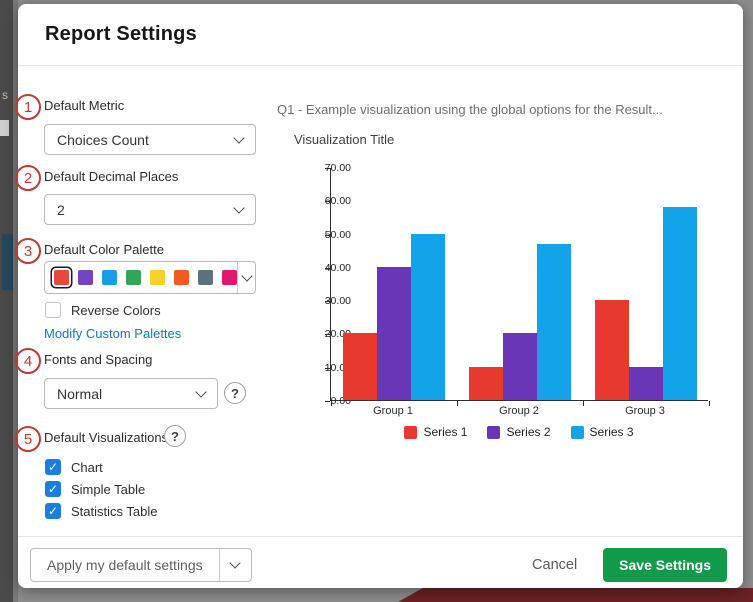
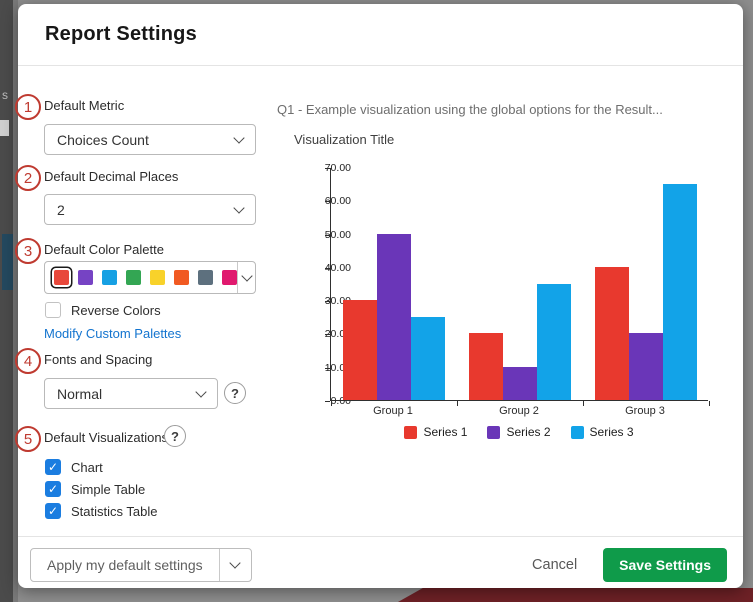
Series 1/Group 1: 20 -> 30
Series 2/Group 1: 40 -> 50
Series 3/Group 1: 50 -> 25
Series 1/Group 2: 10 -> 20
Series 2/Group 2: 20 -> 10
Series 3/Group 2: 47 -> 35
Series 1/Group 3: 30 -> 40
Series 2/Group 3: 10 -> 20
Series 3/Group 3: 58 -> 65
